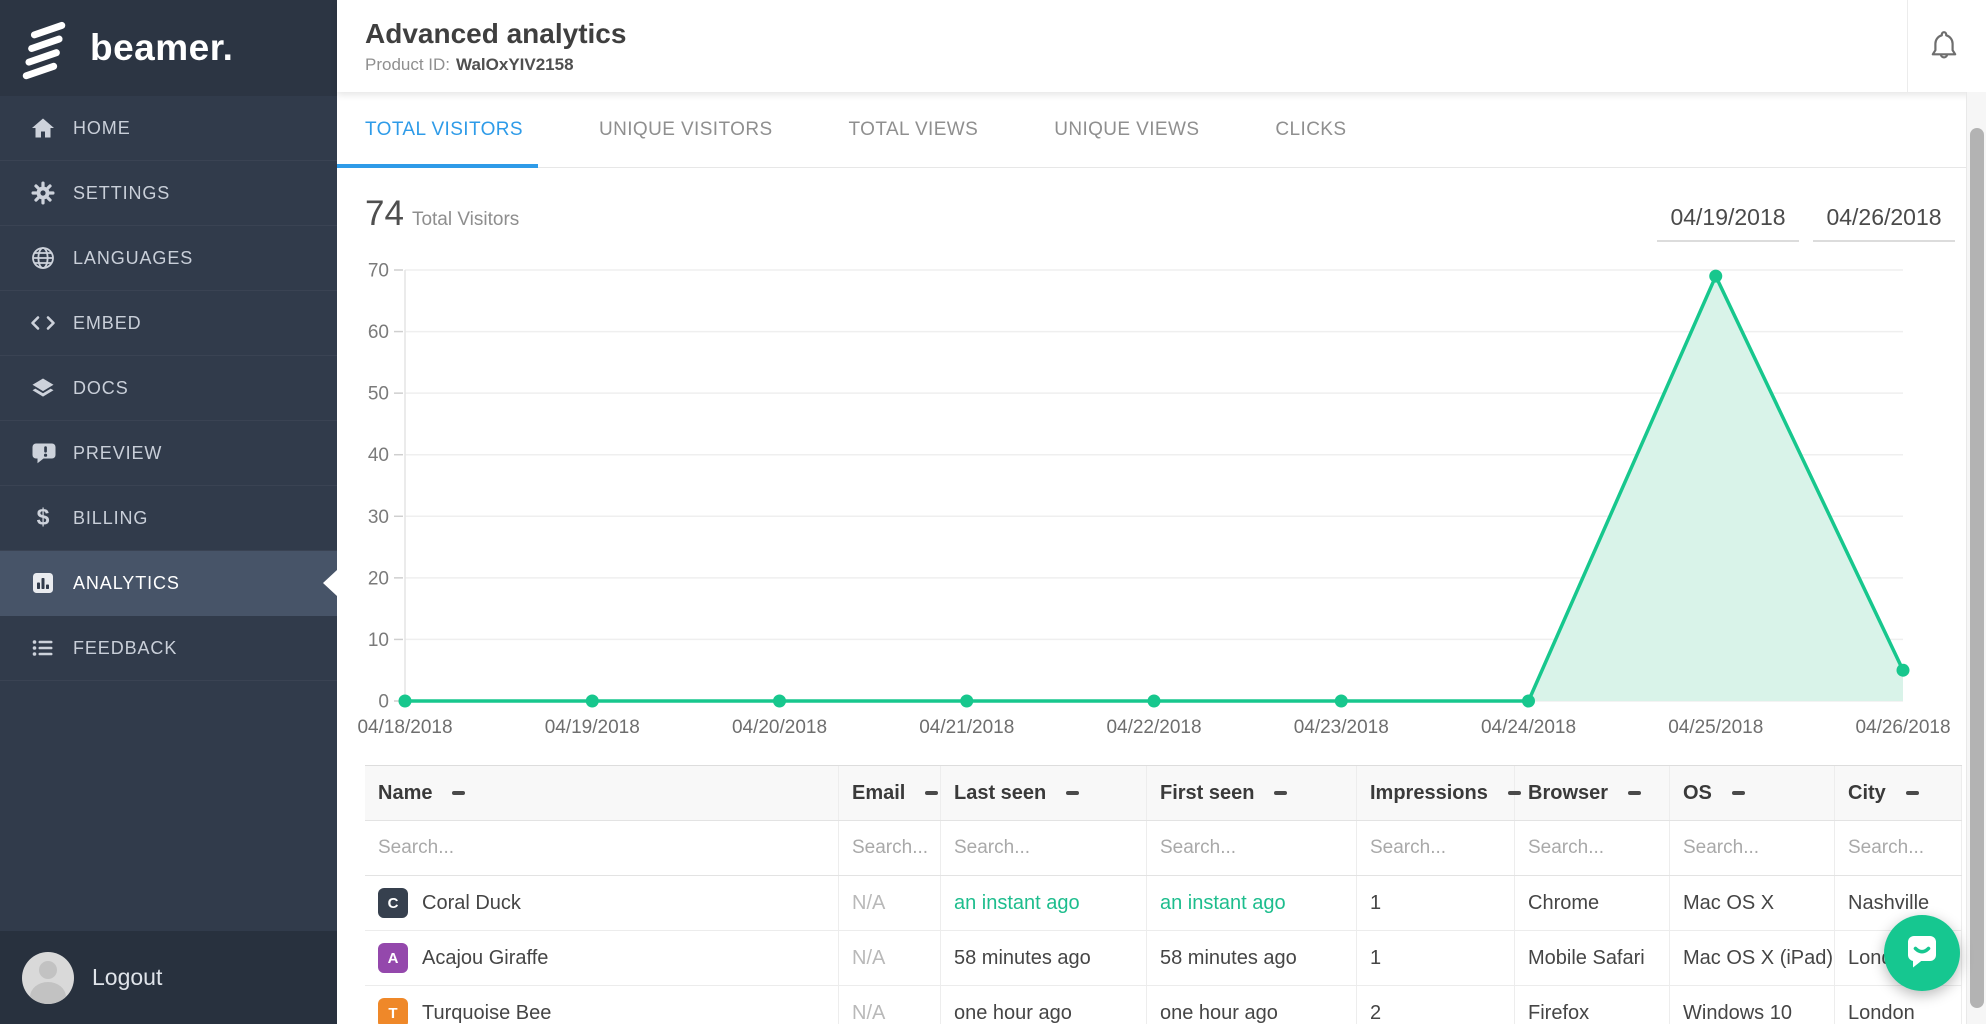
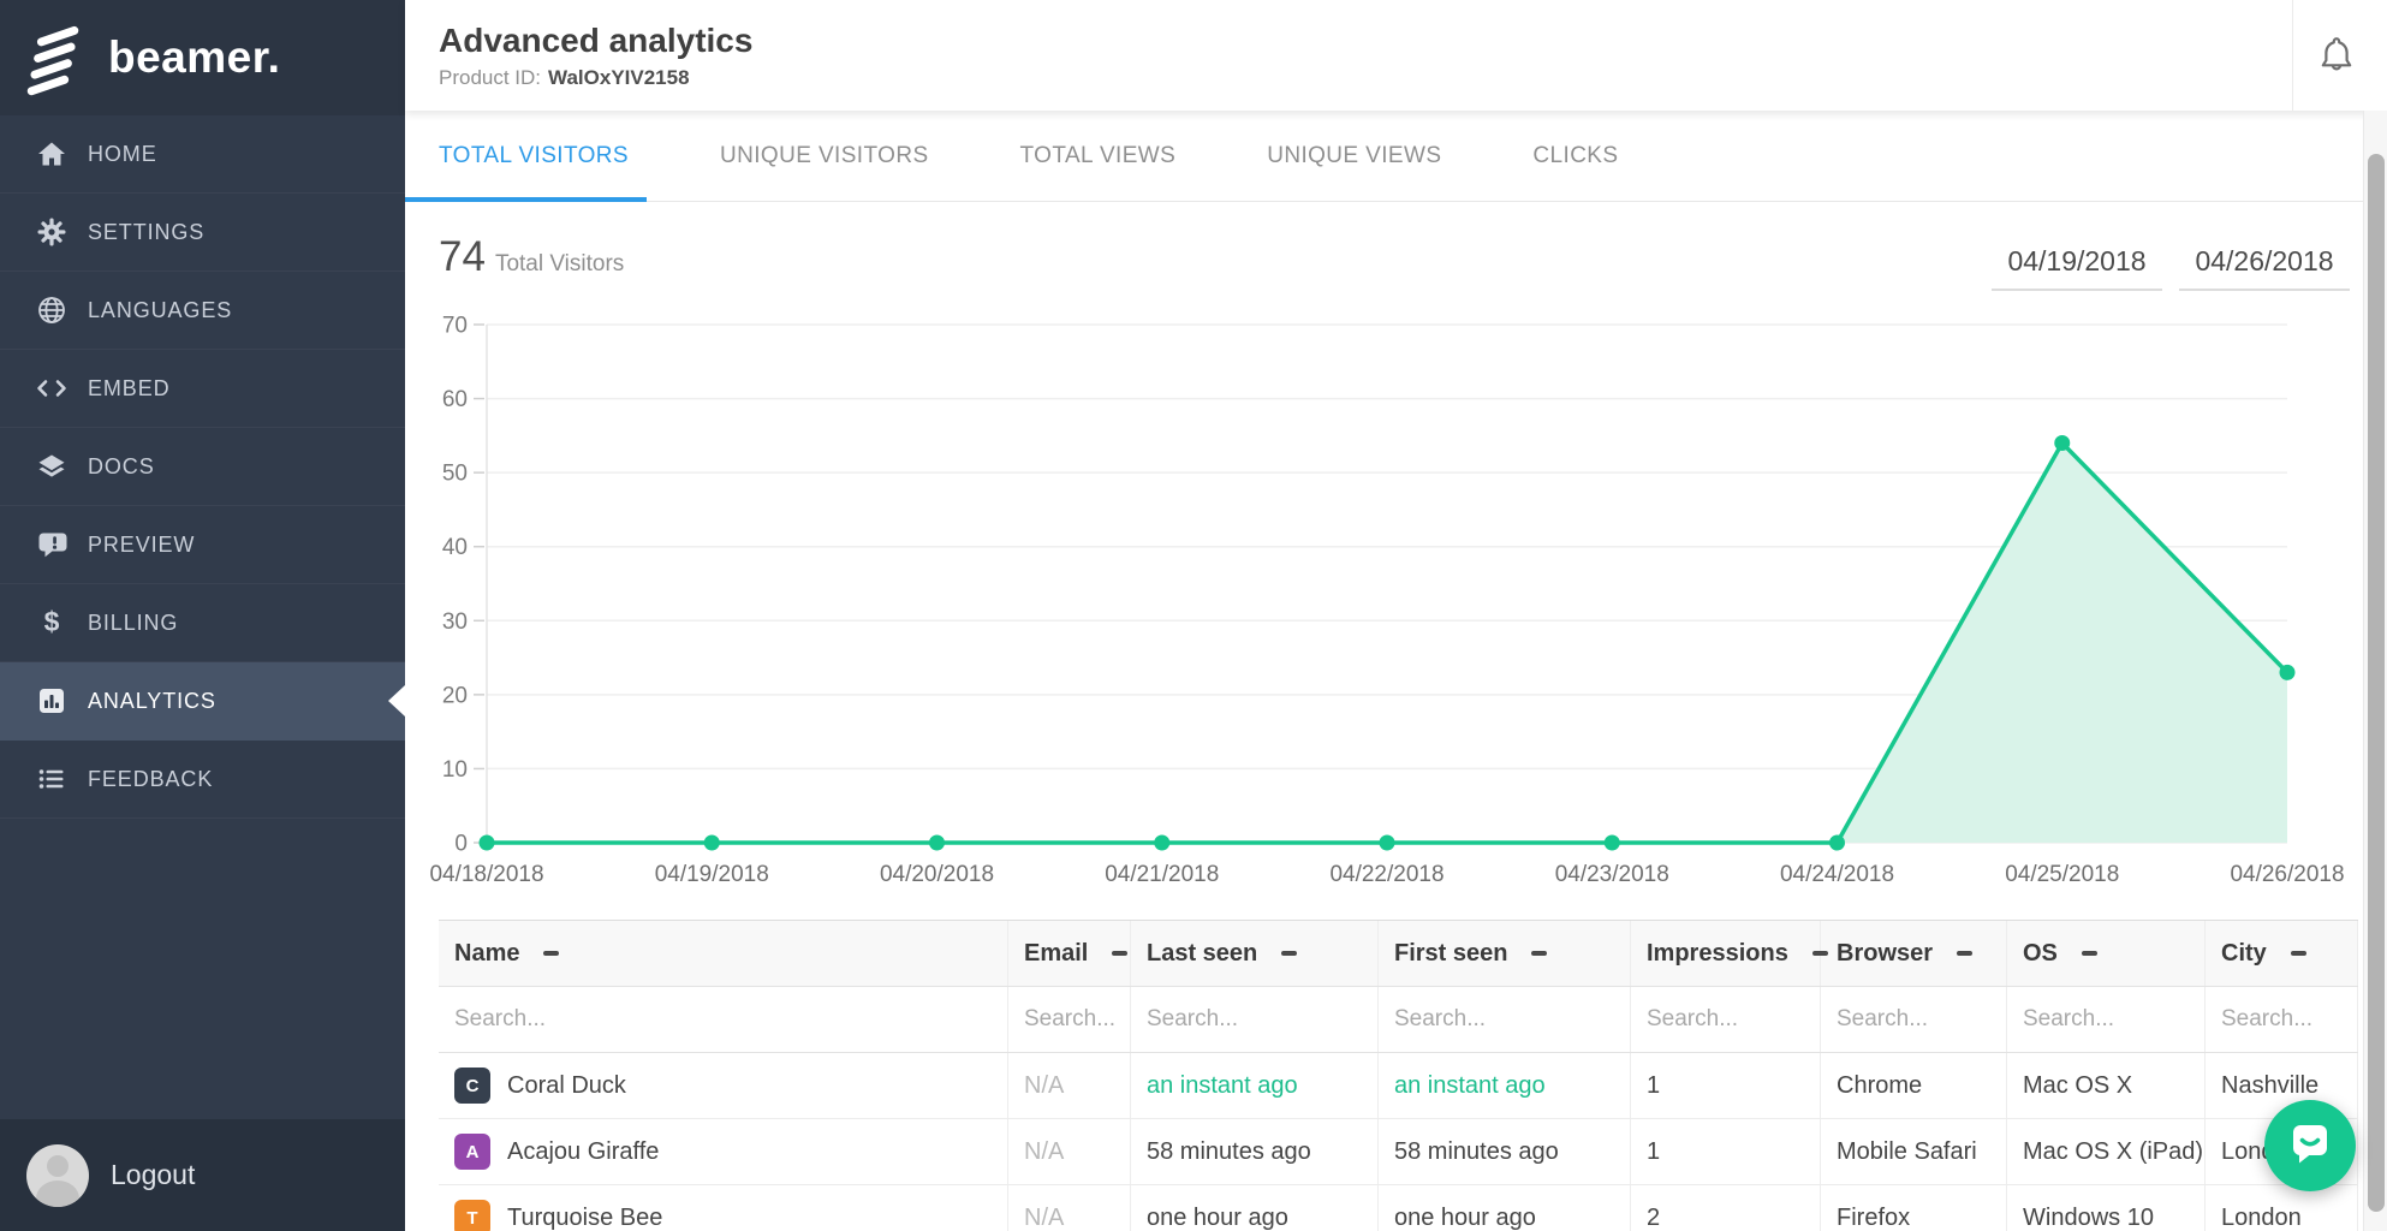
04/25/2018: 69 -> 54
04/26/2018: 5 -> 23
